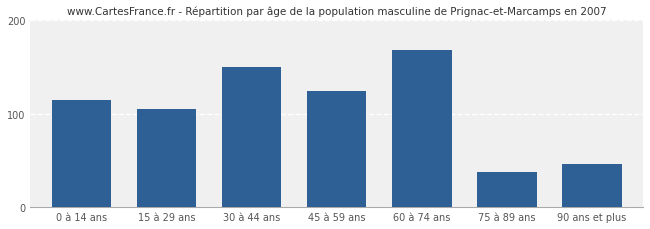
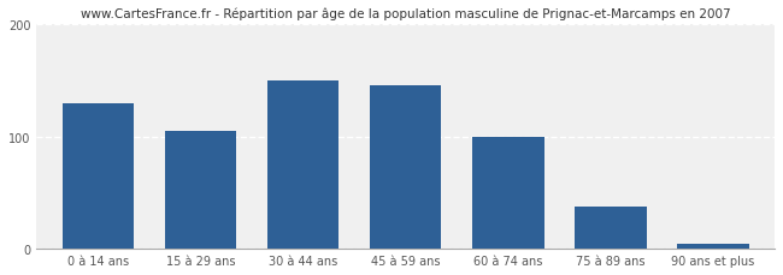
0 à 14 ans: 114 -> 130
45 à 59 ans: 124 -> 145
60 à 74 ans: 168 -> 100
90 ans et plus: 46 -> 5
